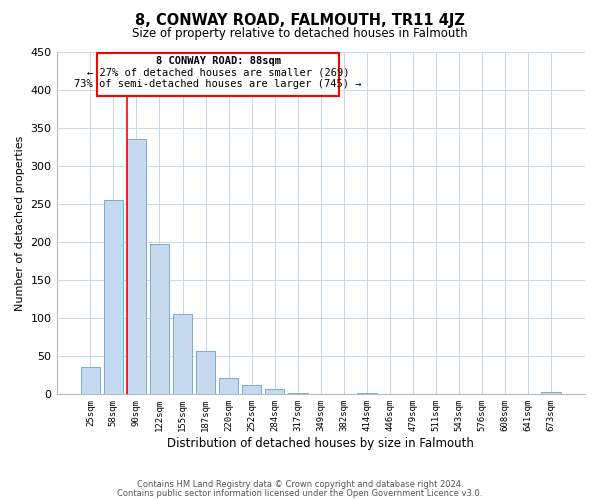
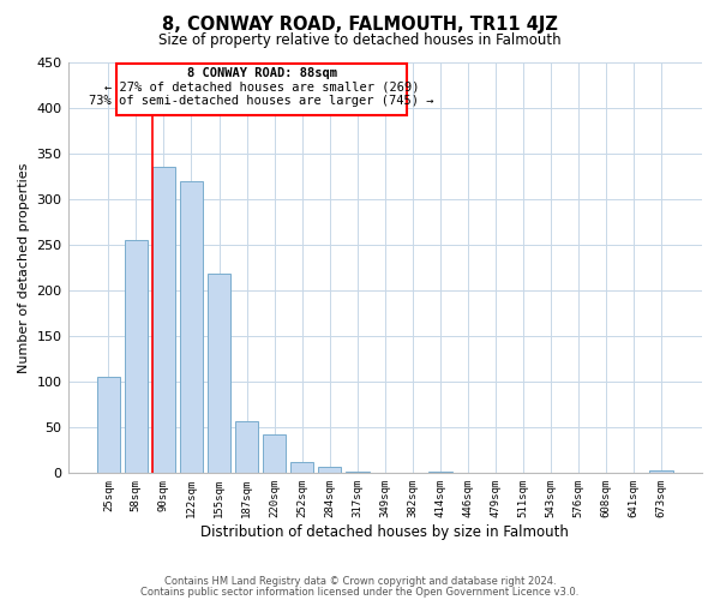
25sqm: 36 -> 106
122sqm: 197 -> 320
155sqm: 106 -> 218
220sqm: 21 -> 42
